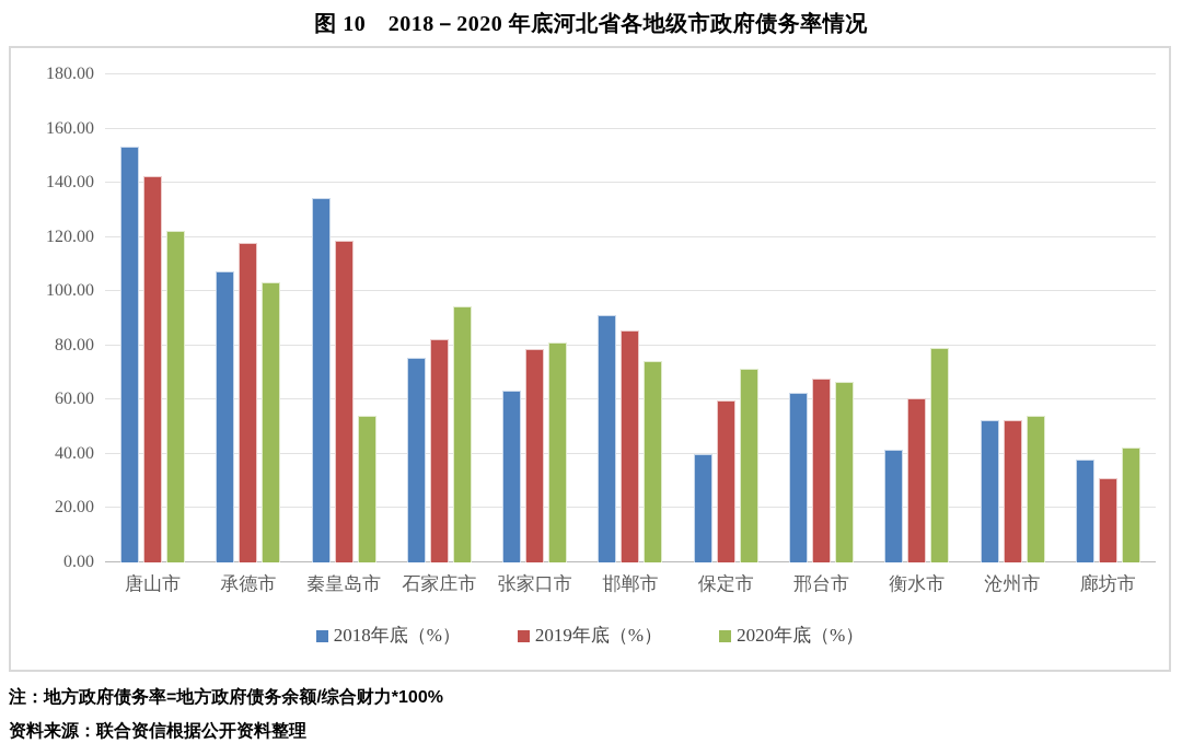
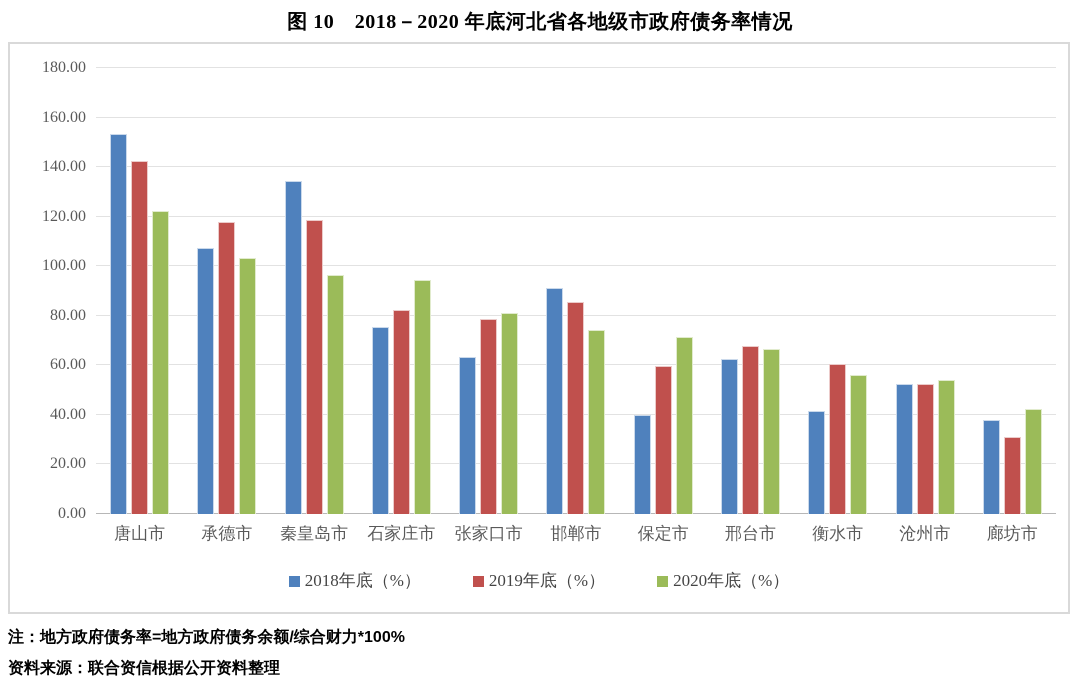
2020年底（%）/秦皇岛市: 54 -> 96
2020年底（%）/衡水市: 79 -> 56
